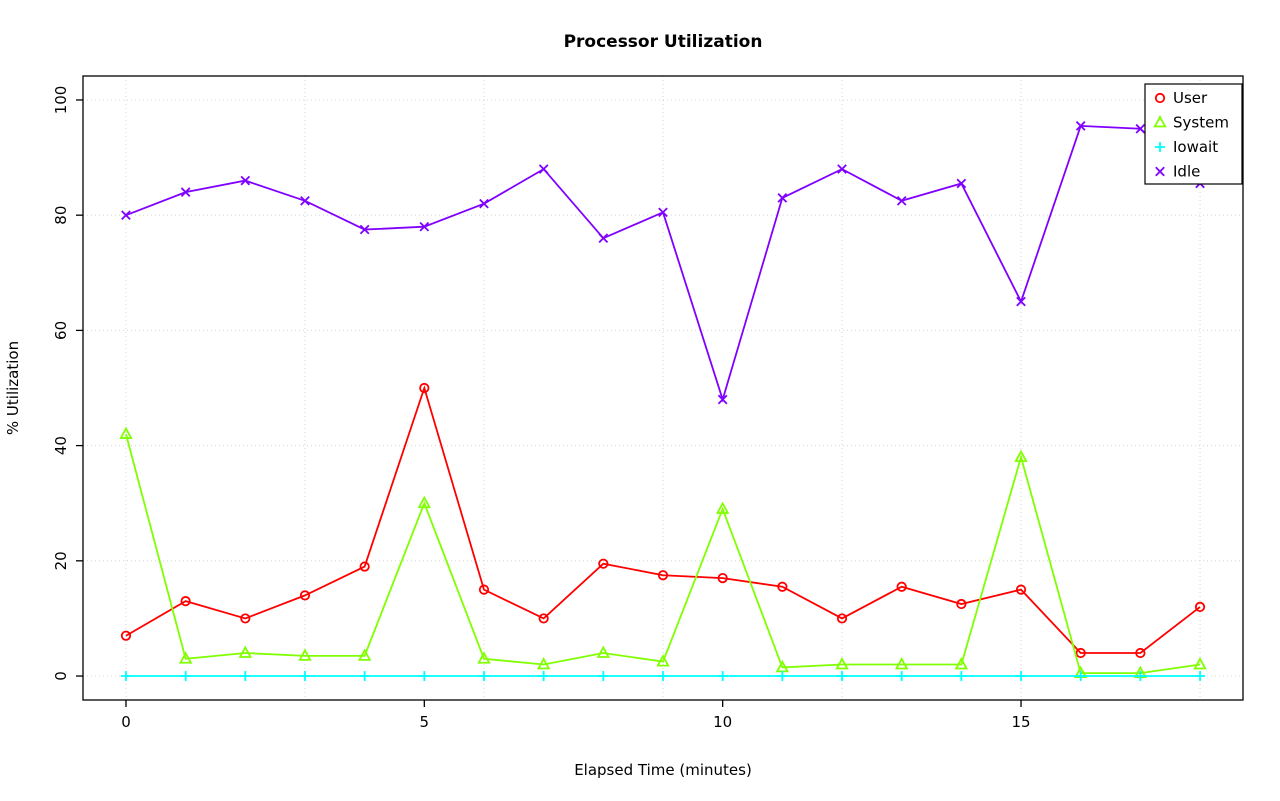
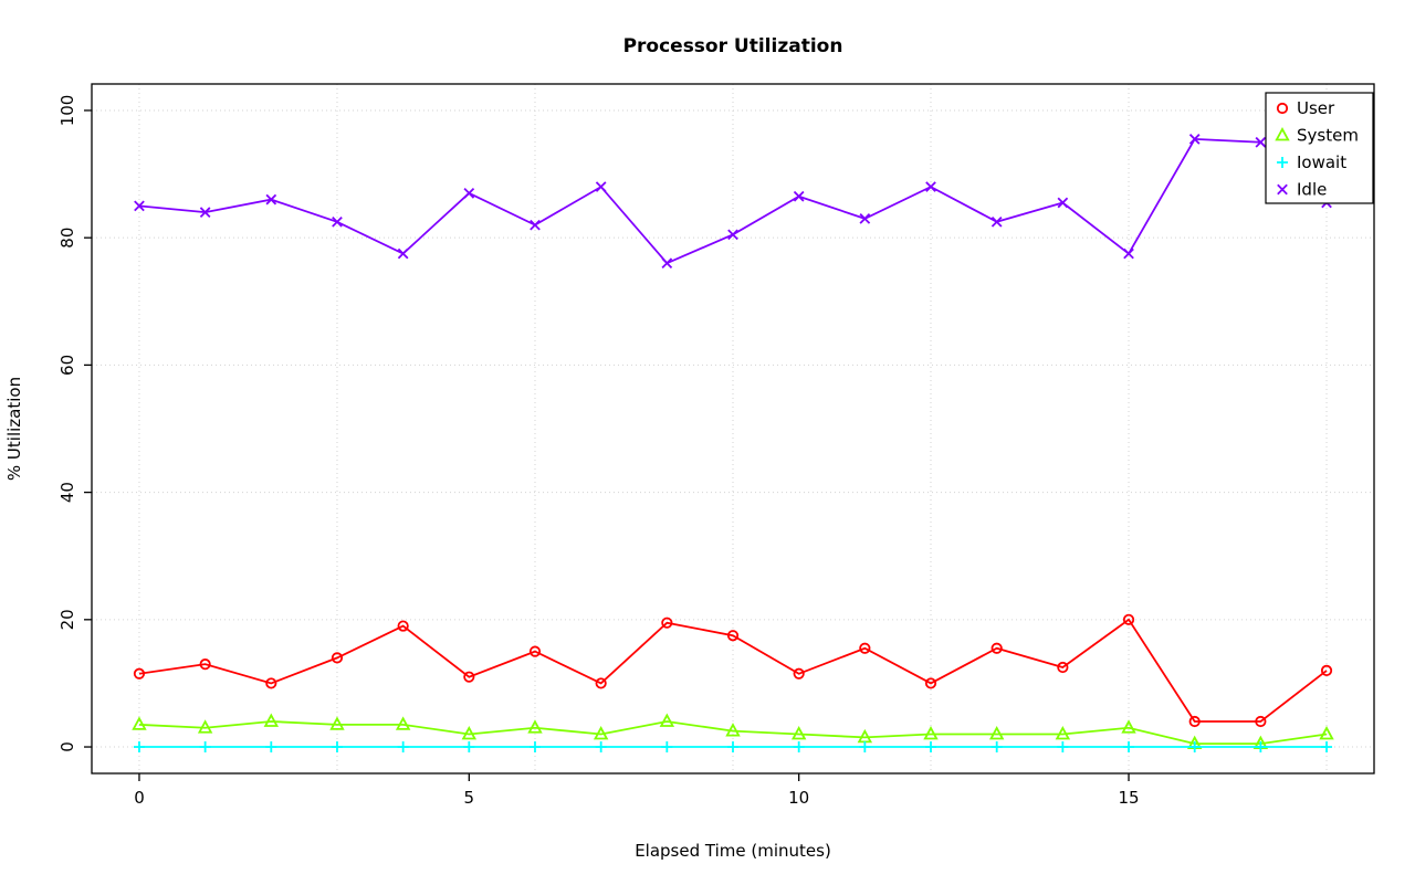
User/0: 7 -> 12
System/0: 42 -> 4
Idle/0: 80 -> 85
User/5: 50 -> 11
System/5: 30 -> 2
Idle/5: 78 -> 87
User/10: 17 -> 12
System/10: 29 -> 2
Idle/10: 48 -> 86
User/15: 15 -> 20
System/15: 38 -> 3
Idle/15: 65 -> 78
